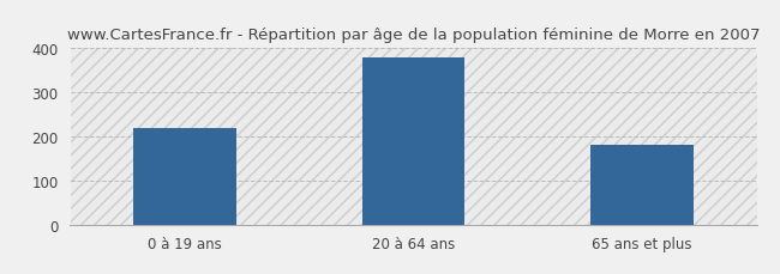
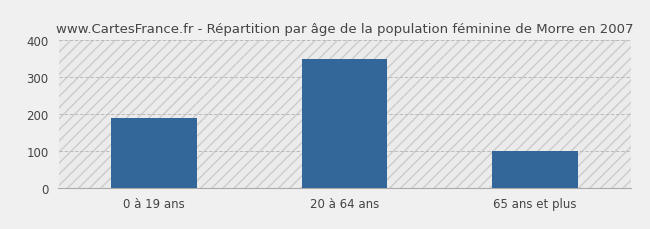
0 à 19 ans: 220 -> 190
20 à 64 ans: 380 -> 350
65 ans et plus: 180 -> 100
